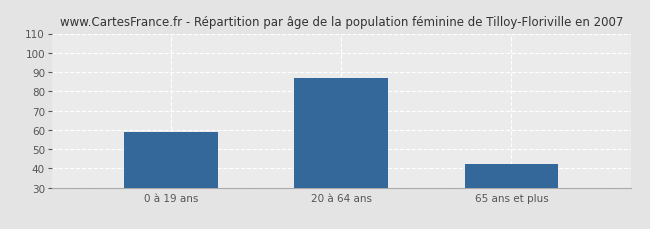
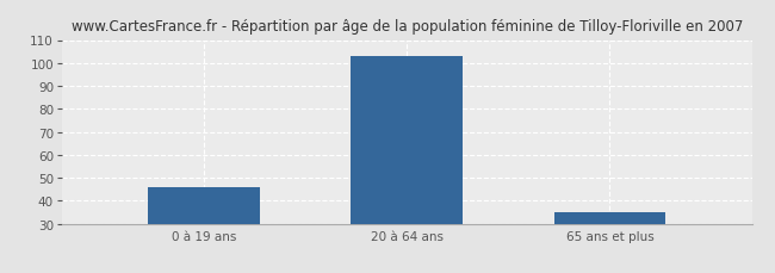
0 à 19 ans: 59 -> 46
20 à 64 ans: 87 -> 103
65 ans et plus: 42 -> 35
